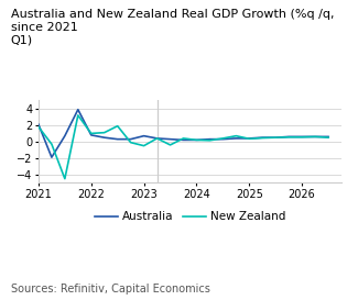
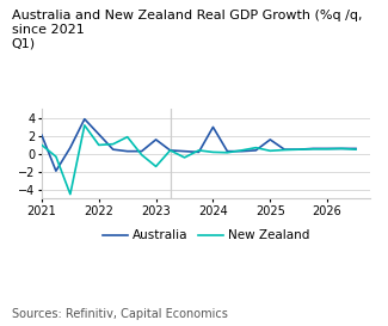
New Zealand/2021: 1.8 -> 1.0
Australia/2022: 0.8 -> 2.2
Australia/2023: 0.7 -> 1.6
New Zealand/2023: -0.5 -> -1.4
Australia/2024: 0.2 -> 3.0
Australia/2025: 0.4 -> 1.6
